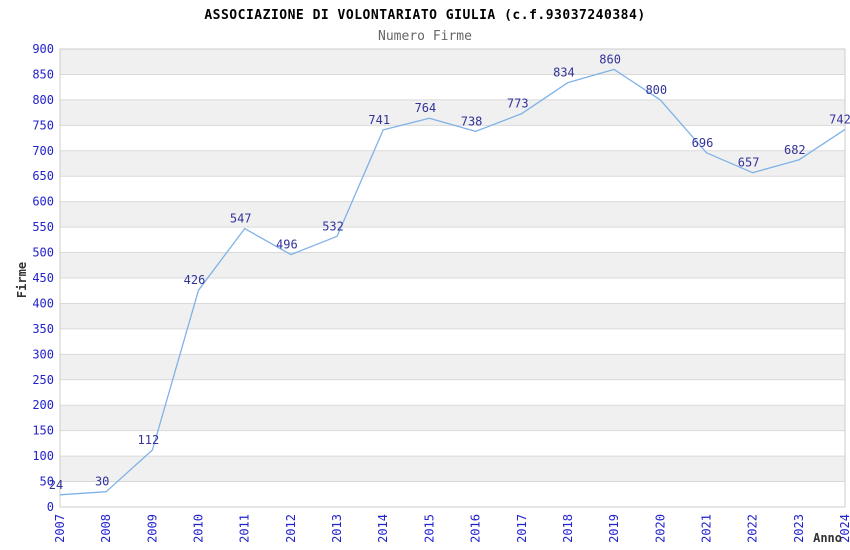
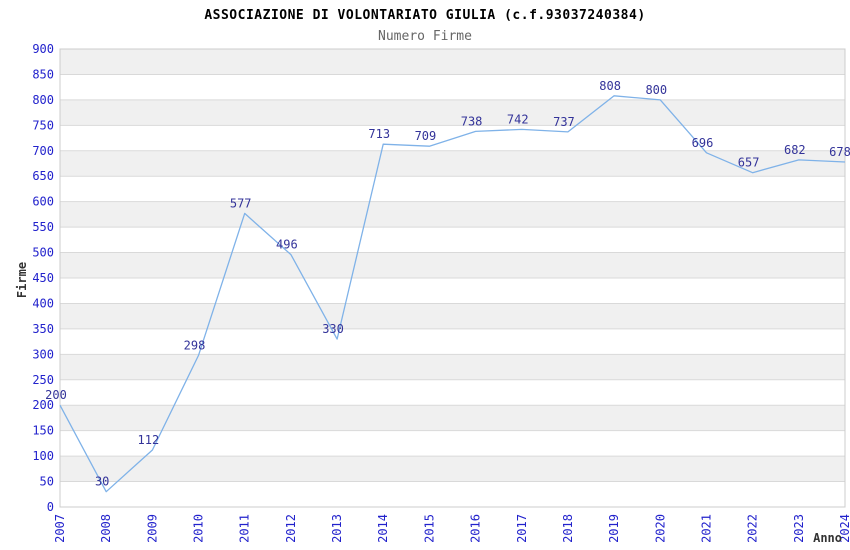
2007: 24 -> 200
2010: 426 -> 298
2011: 547 -> 577
2013: 532 -> 330
2014: 741 -> 713
2015: 764 -> 709
2017: 773 -> 742
2018: 834 -> 737
2019: 860 -> 808
2024: 742 -> 678
